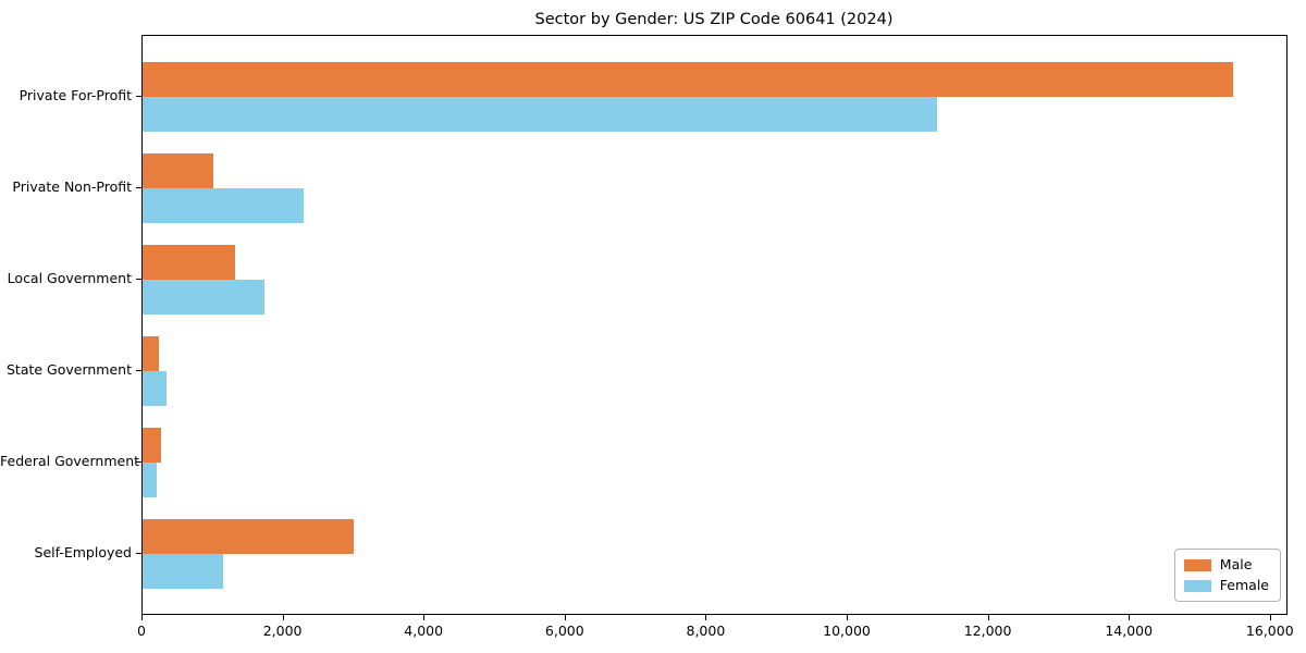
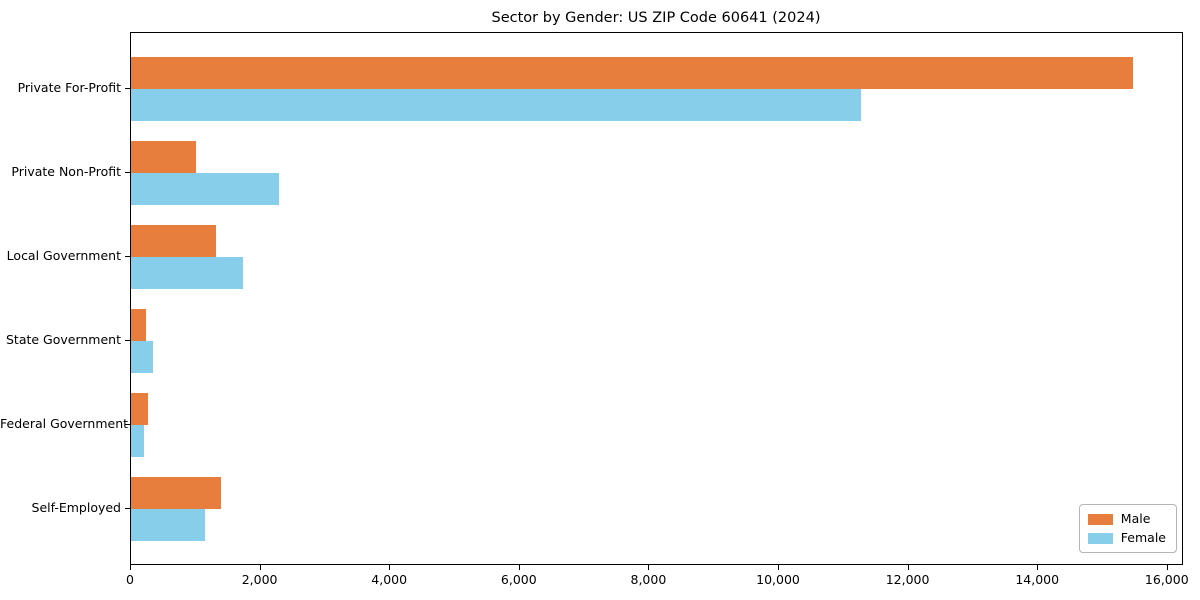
Male/Self-Employed: 3000 -> 1400
